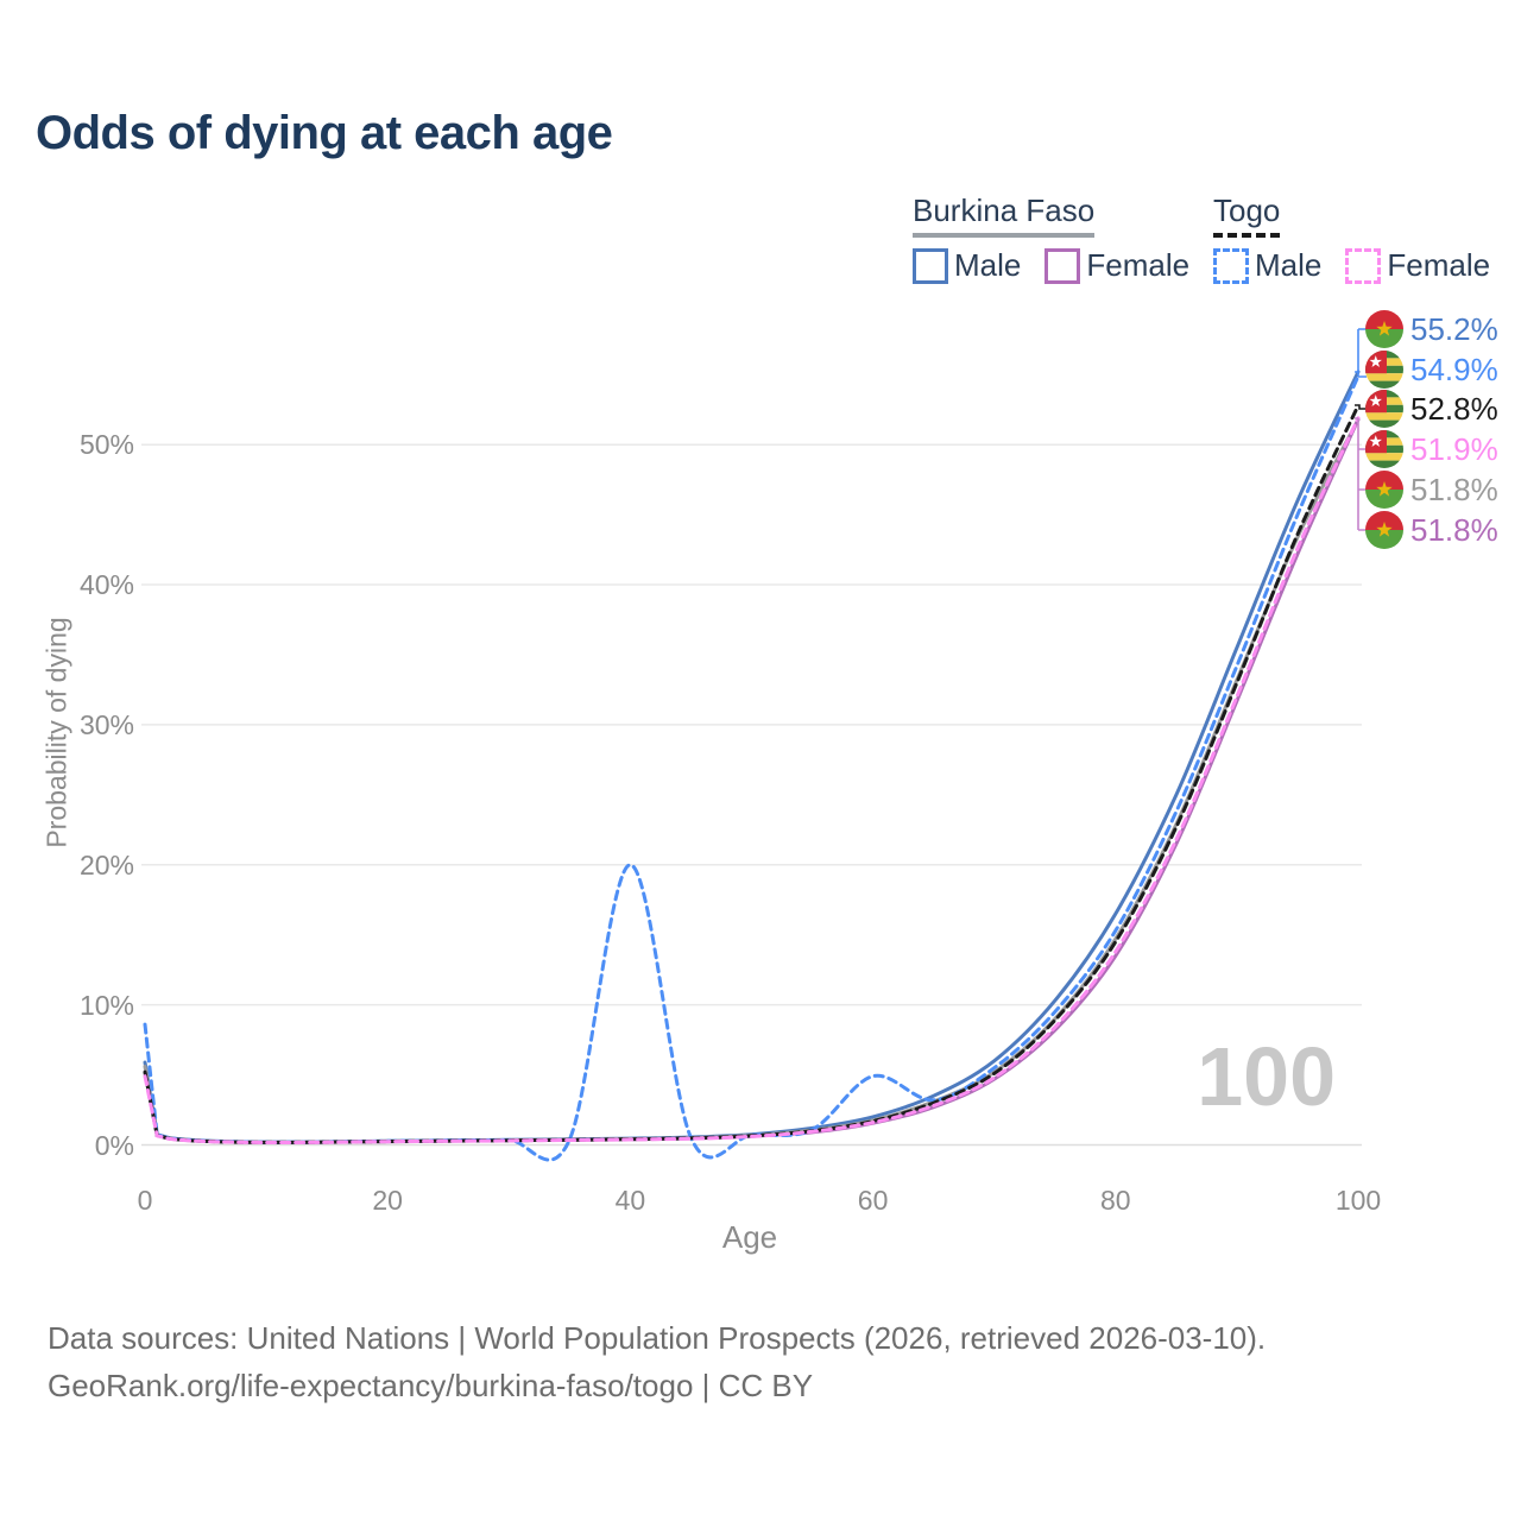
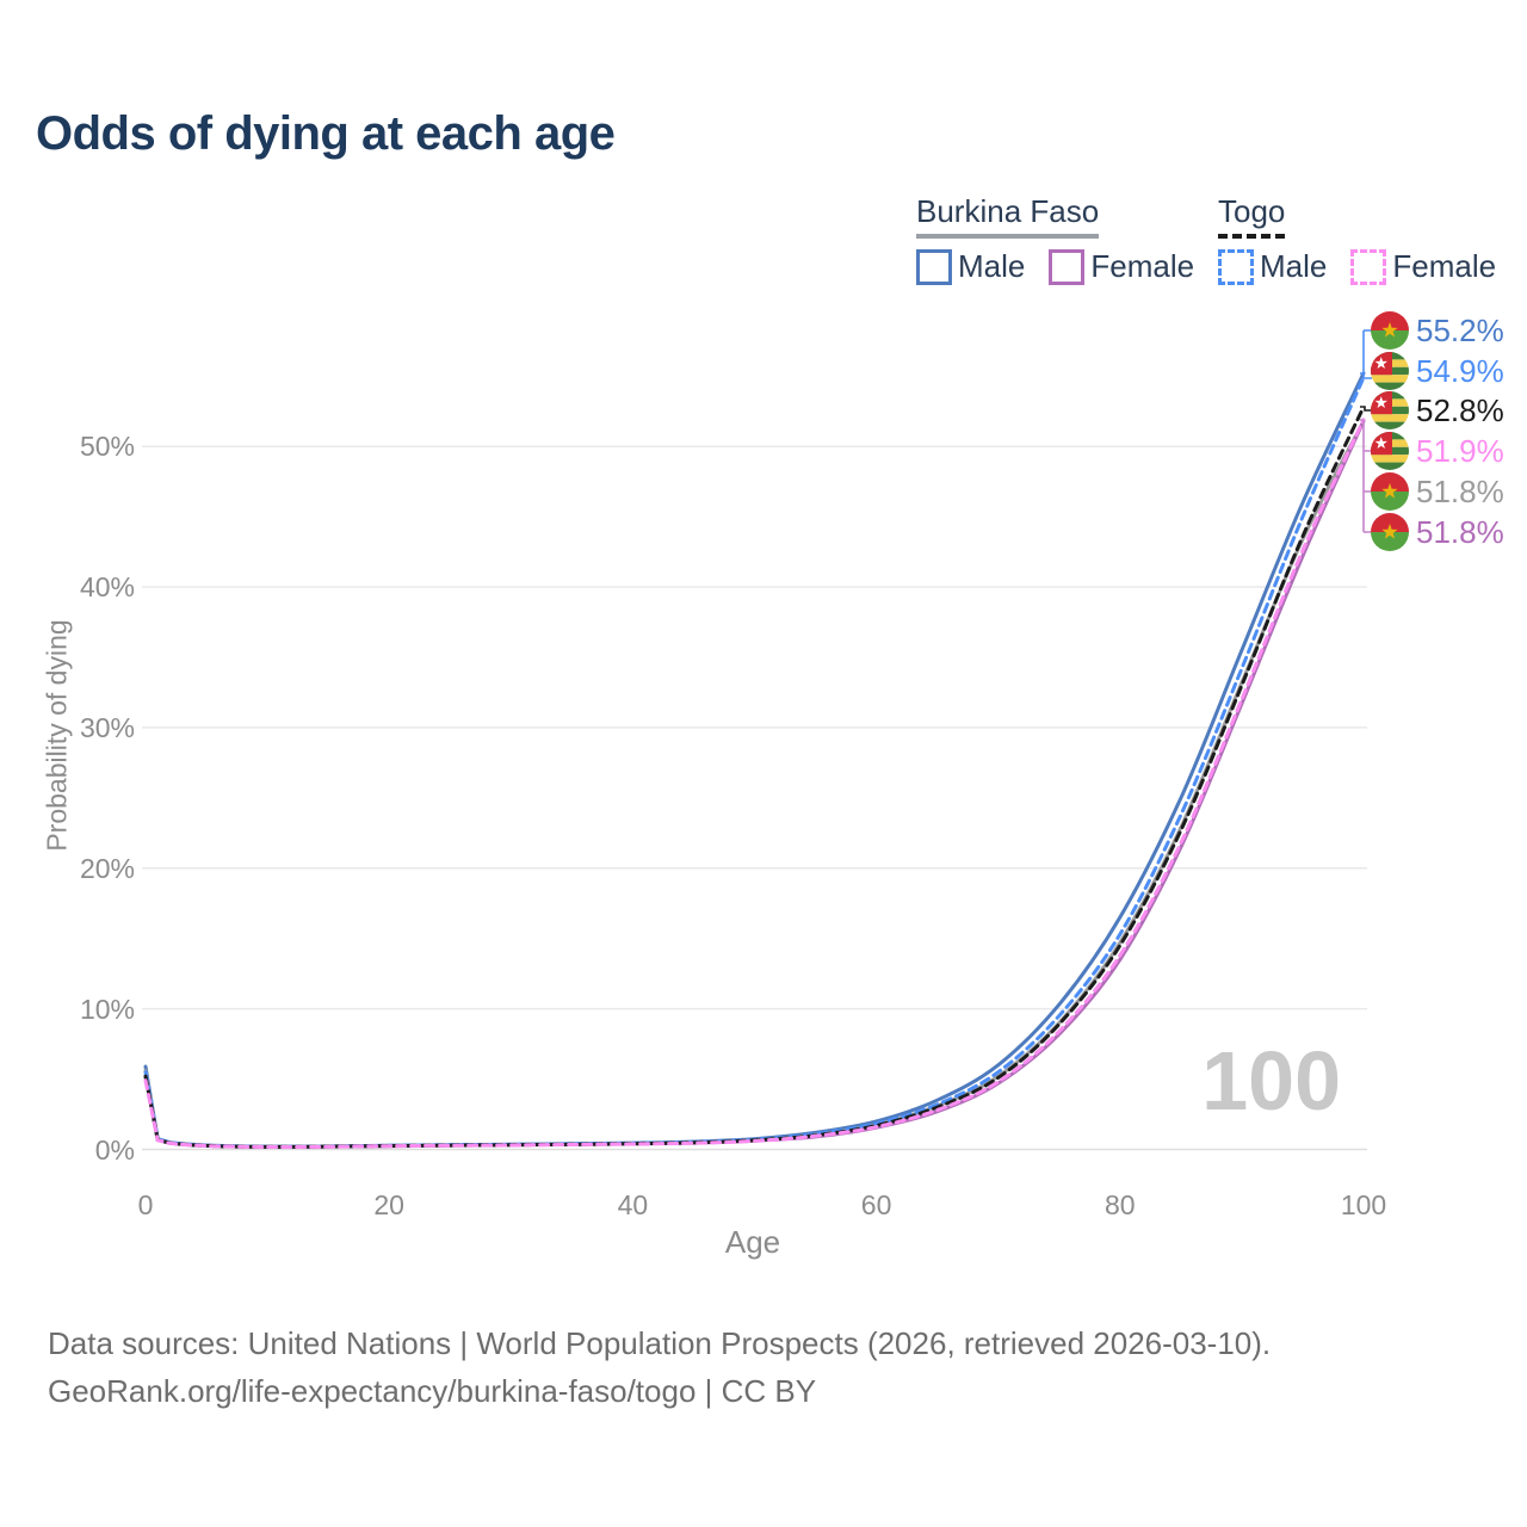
Togo Male/0: 8.6% -> 5.5%
Togo Male/40: 20.0% -> 0.4%
Togo Male/60: 4.9% -> 1.9%
